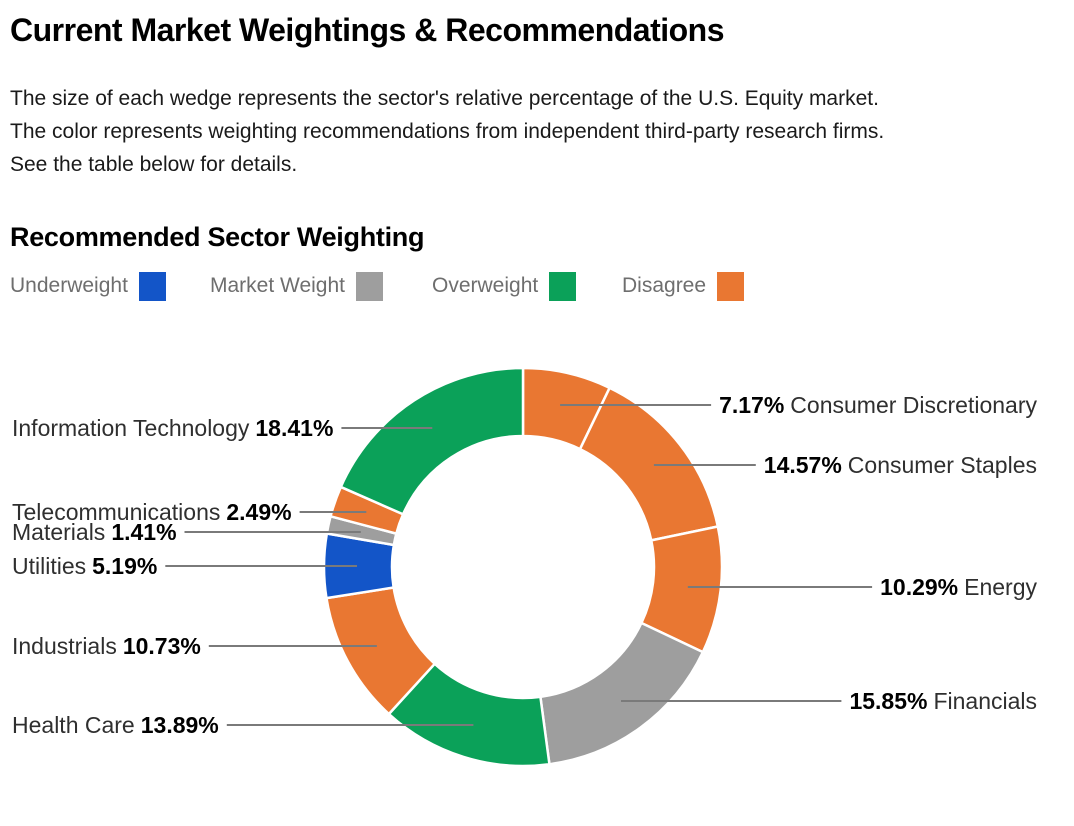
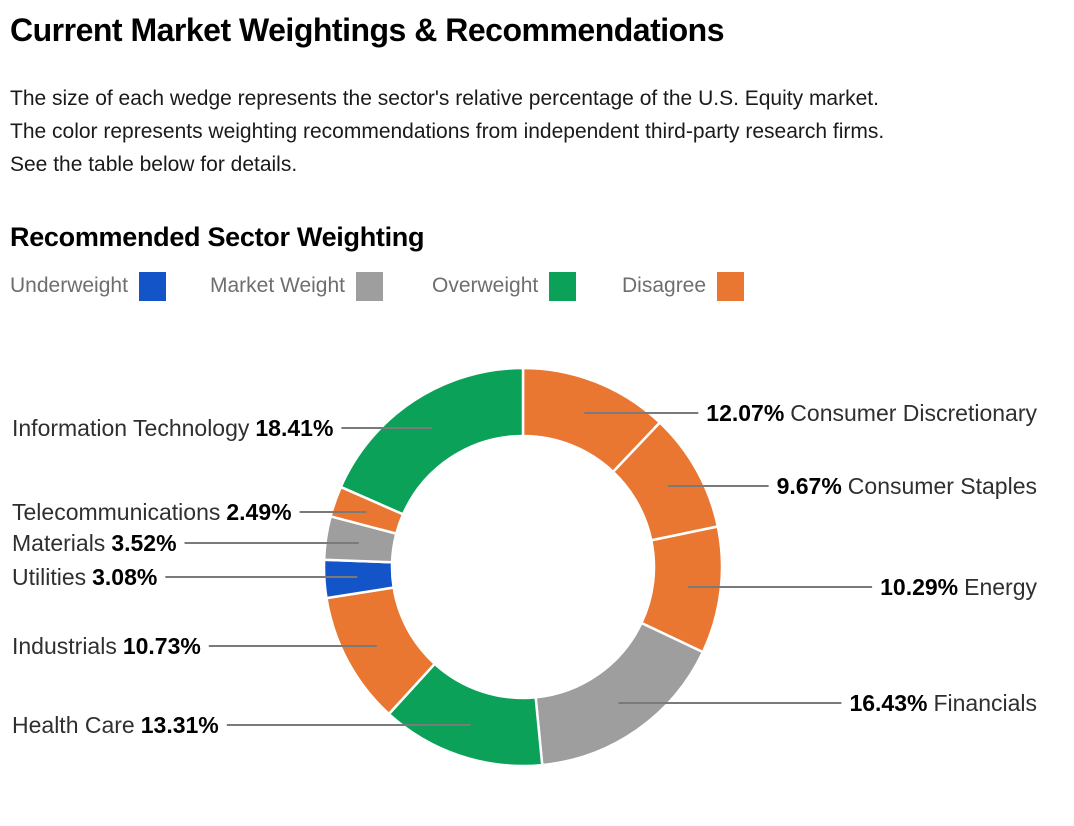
Consumer Discretionary: 7.17% -> 12.07%
Consumer Staples: 14.57% -> 9.67%
Financials: 15.85% -> 16.43%
Health Care: 13.89% -> 13.31%
Utilities: 5.19% -> 3.08%
Materials: 1.41% -> 3.52%
